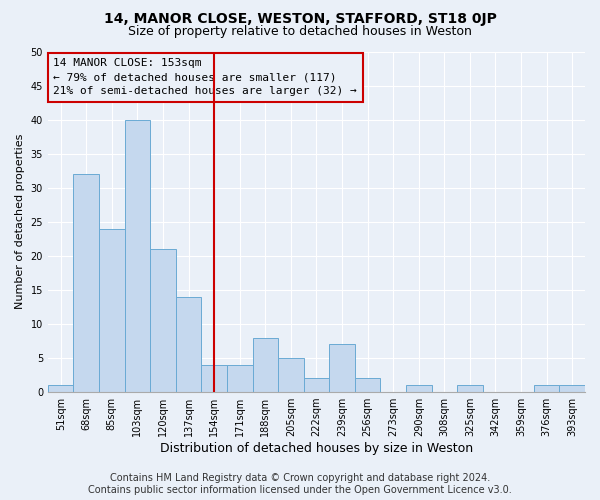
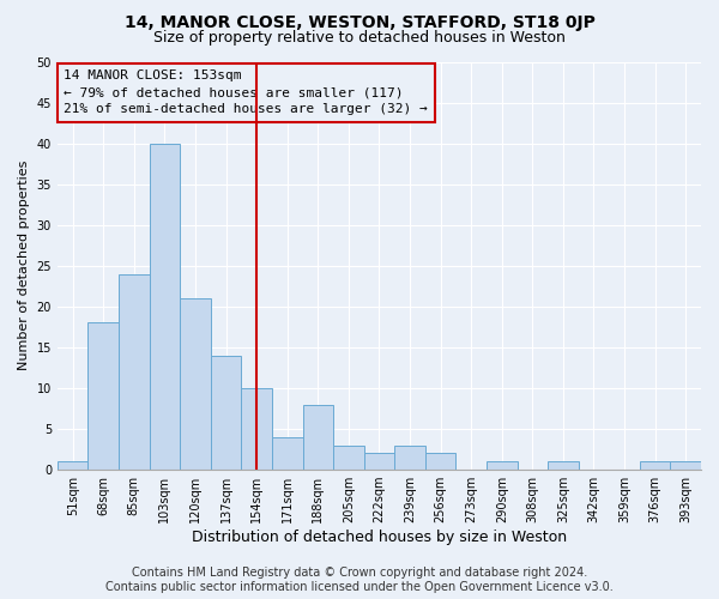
68sqm: 32 -> 18
154sqm: 4 -> 10
205sqm: 5 -> 3
239sqm: 7 -> 3
